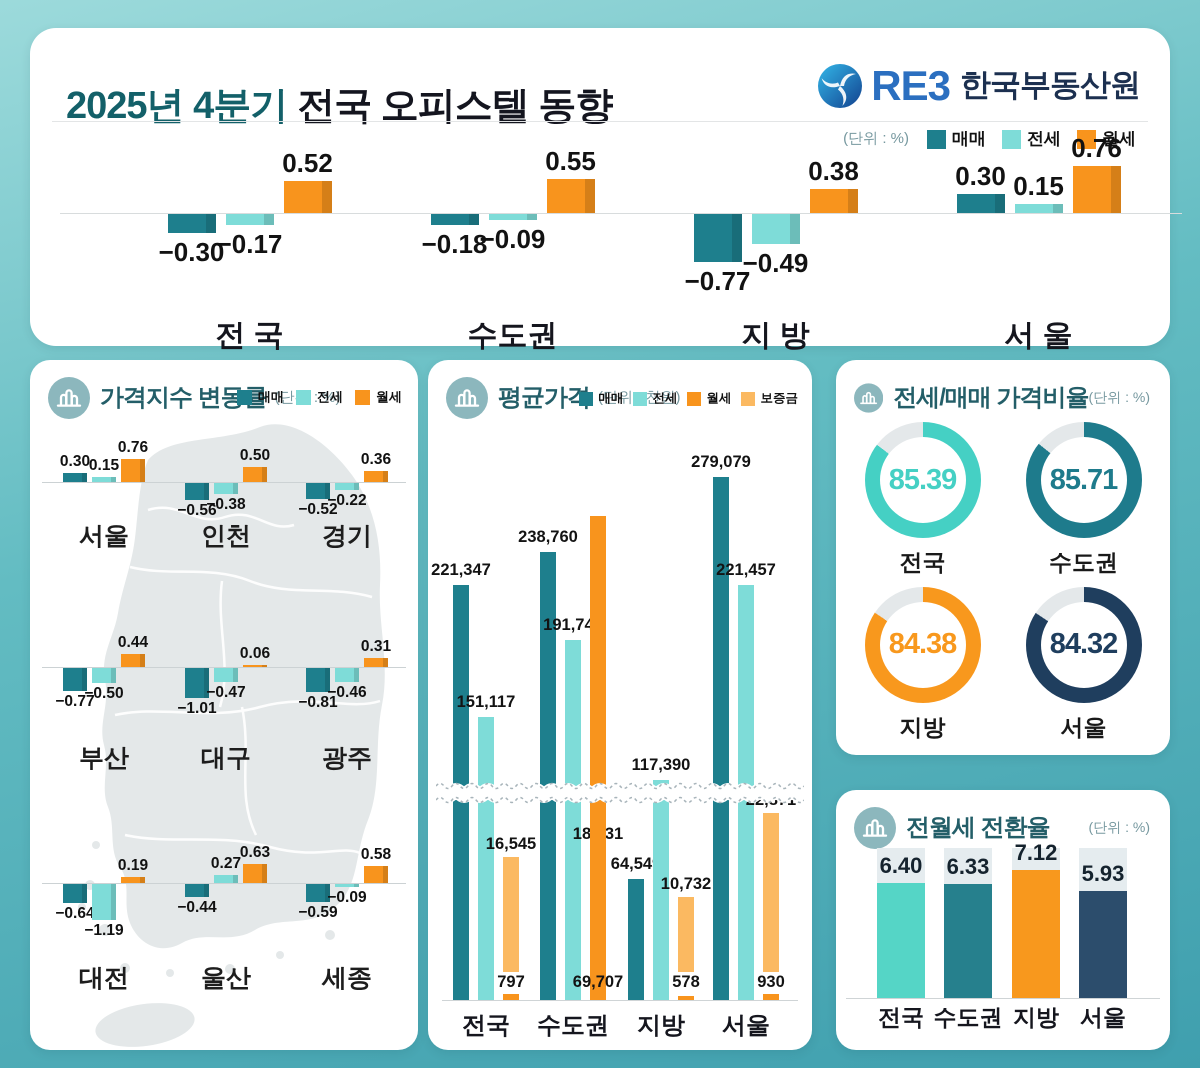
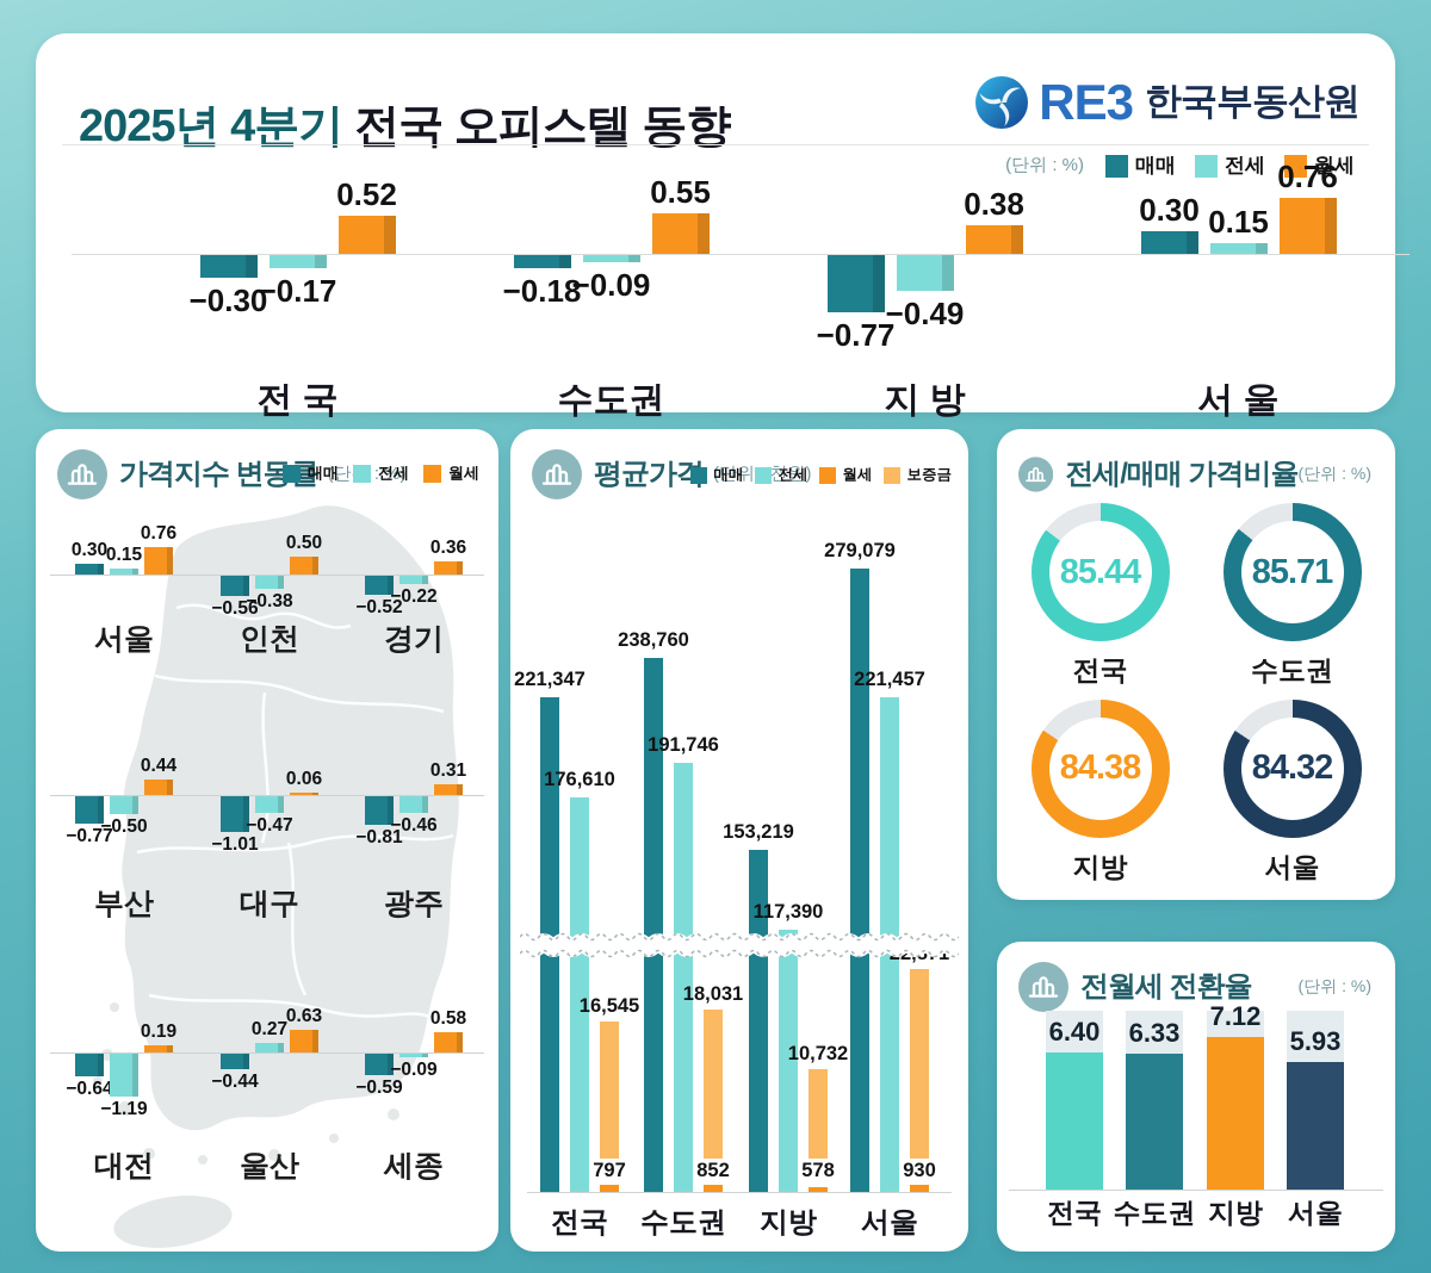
평균가격/전세/전국: 151,117 -> 176,610
평균가격/월세/수도권: 69,707 -> 852
평균가격/매매/지방: 64,549 -> 153,219
전세/매매 가격비율/전국: 85.39 -> 85.44
